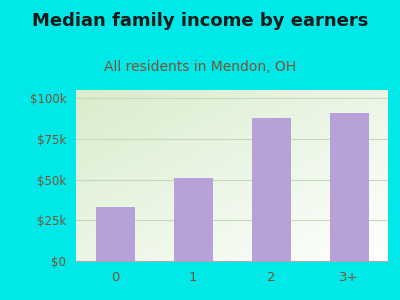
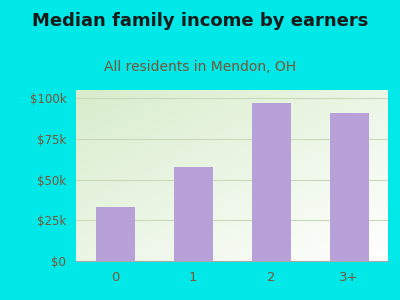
1: $51k -> $58k
2: $88k -> $97k
